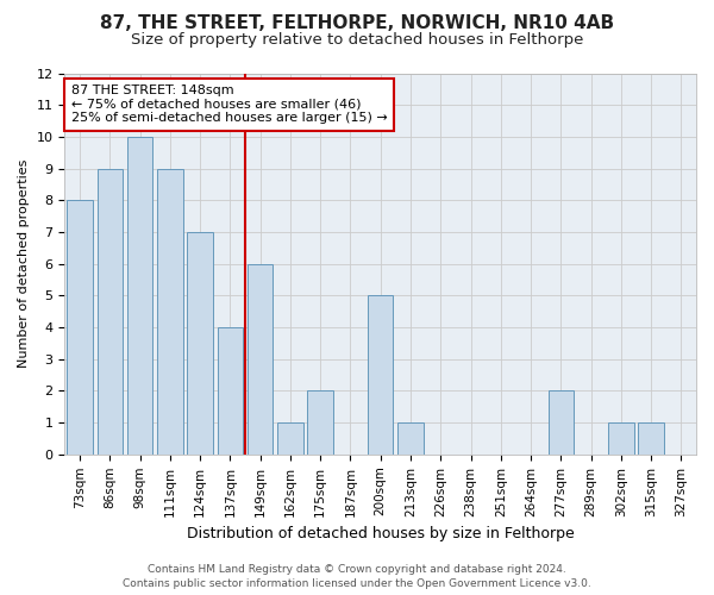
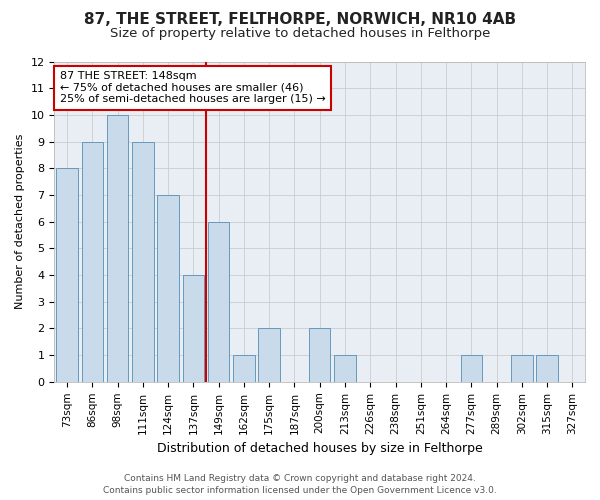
200sqm: 5 -> 2
277sqm: 2 -> 1
